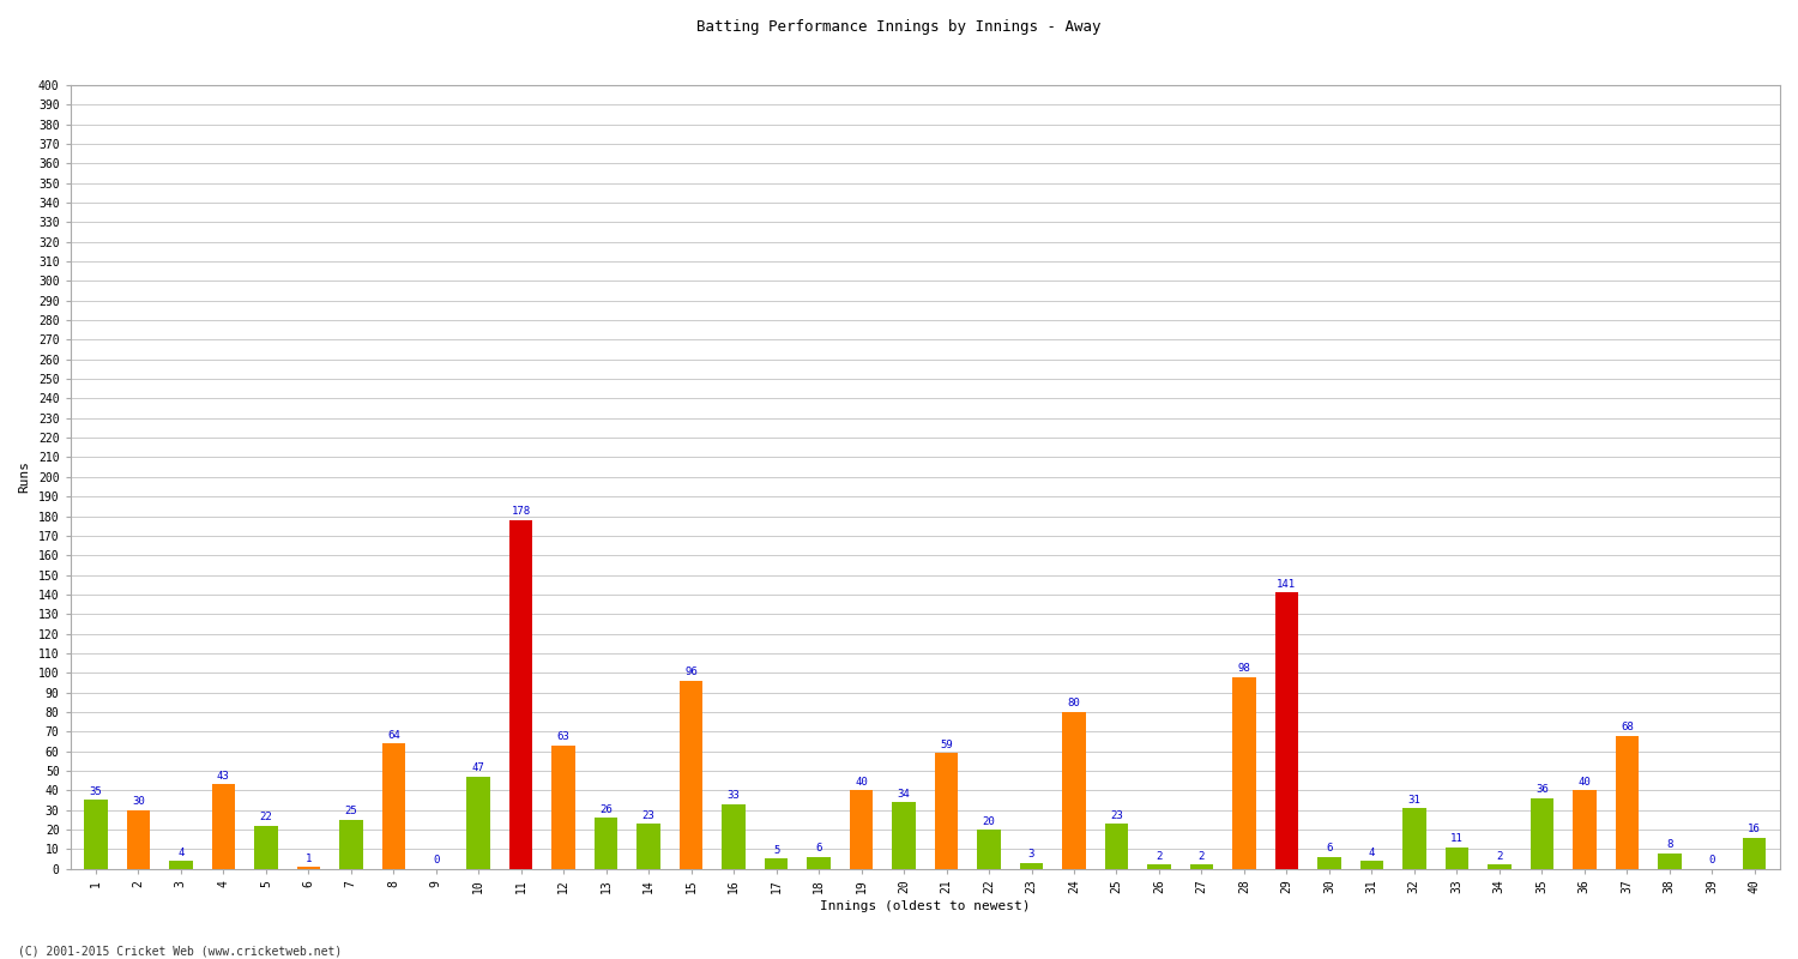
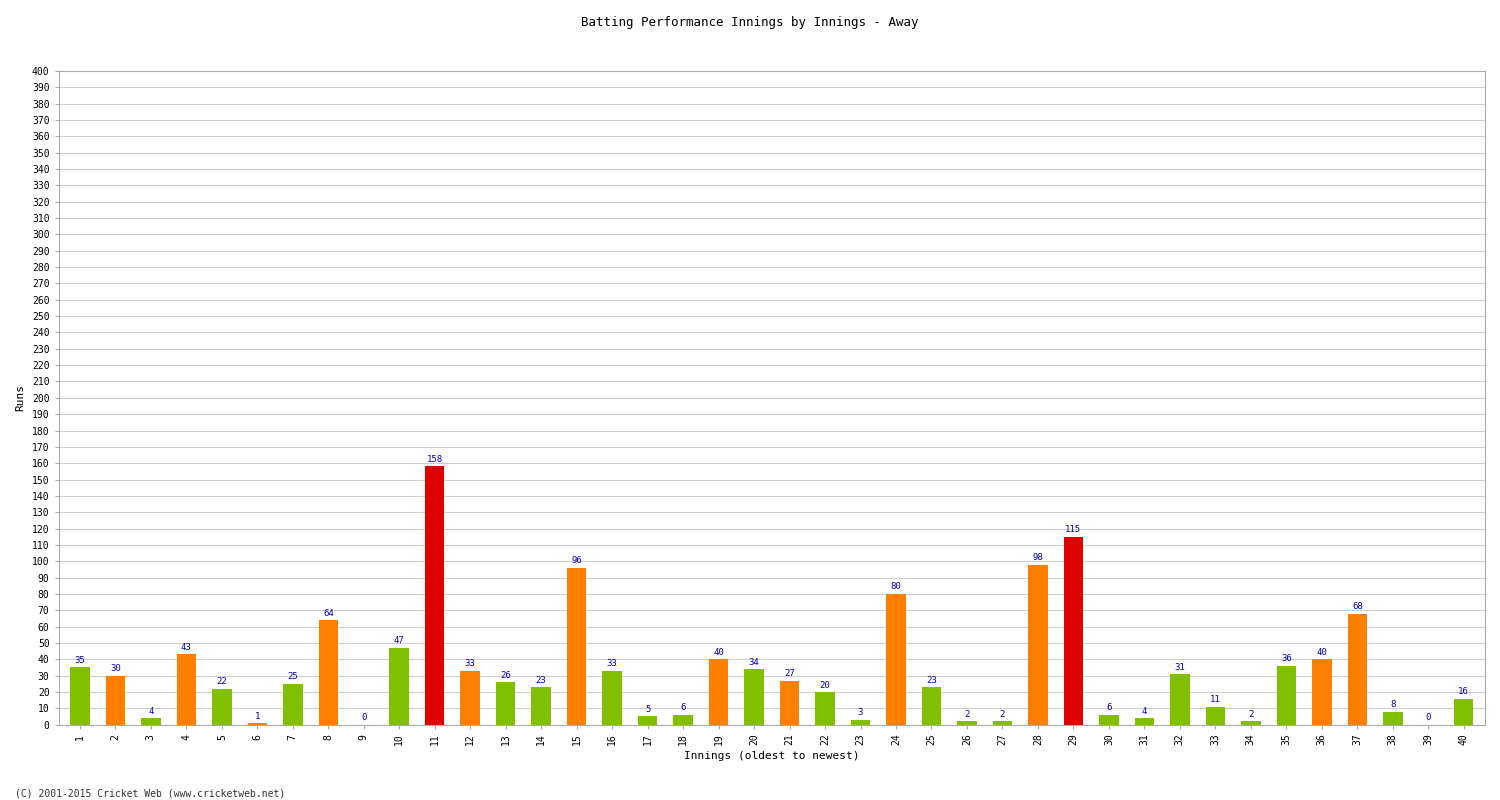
11: 178 -> 158
12: 63 -> 33
21: 59 -> 27
29: 141 -> 115
